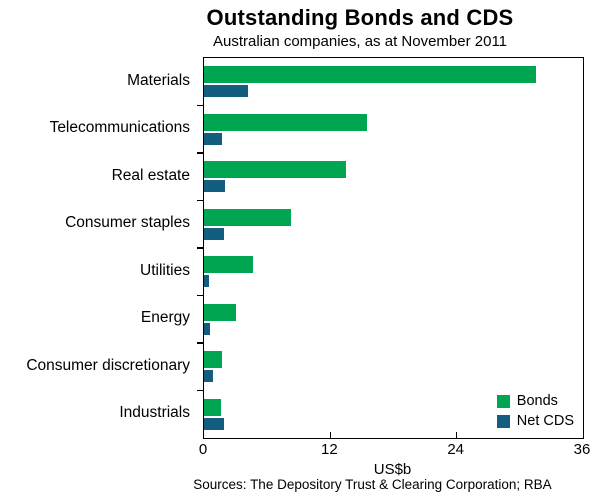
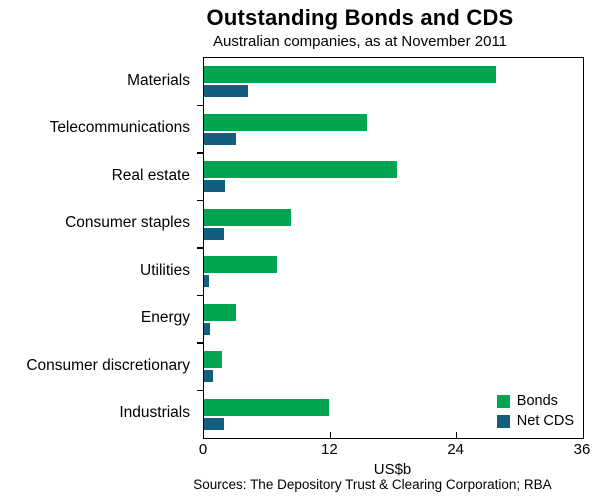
Bonds/Materials: 31.5 -> 27.7
Net CDS/Telecommunications: 1.7 -> 3.0
Bonds/Real estate: 13.5 -> 18.3
Bonds/Utilities: 4.7 -> 6.9
Bonds/Industrials: 1.6 -> 11.9
